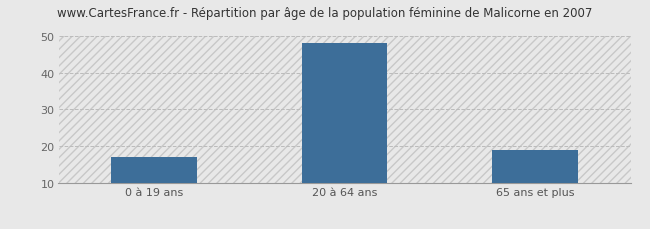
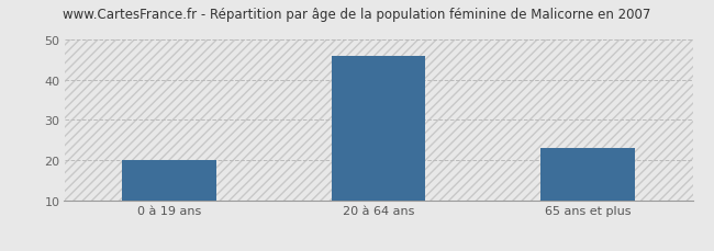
0 à 19 ans: 17 -> 20
20 à 64 ans: 48 -> 46
65 ans et plus: 19 -> 23
